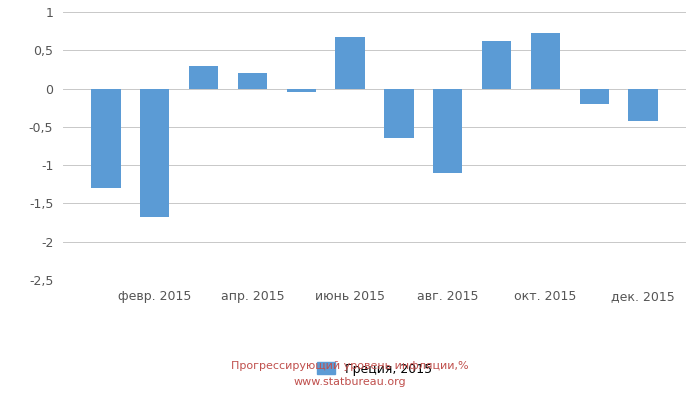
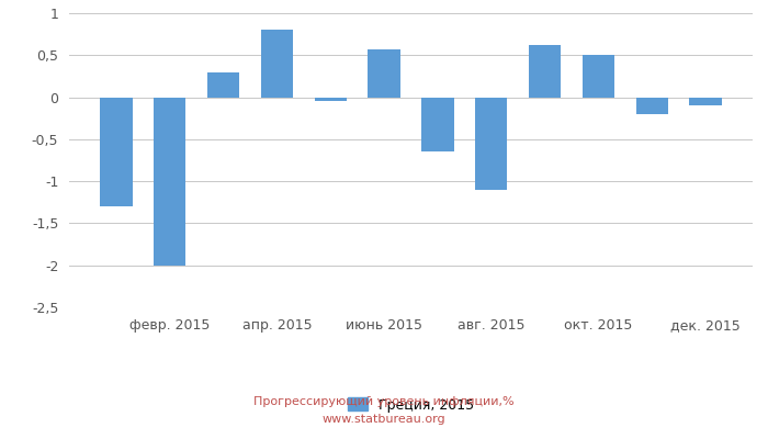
февр. 2015: -1,68 -> -2,00
апр. 2015: 0,20 -> 0,80
июнь 2015: 0,68 -> 0,57
окт. 2015: 0,72 -> 0,50
дек. 2015: -0,42 -> -0,10
